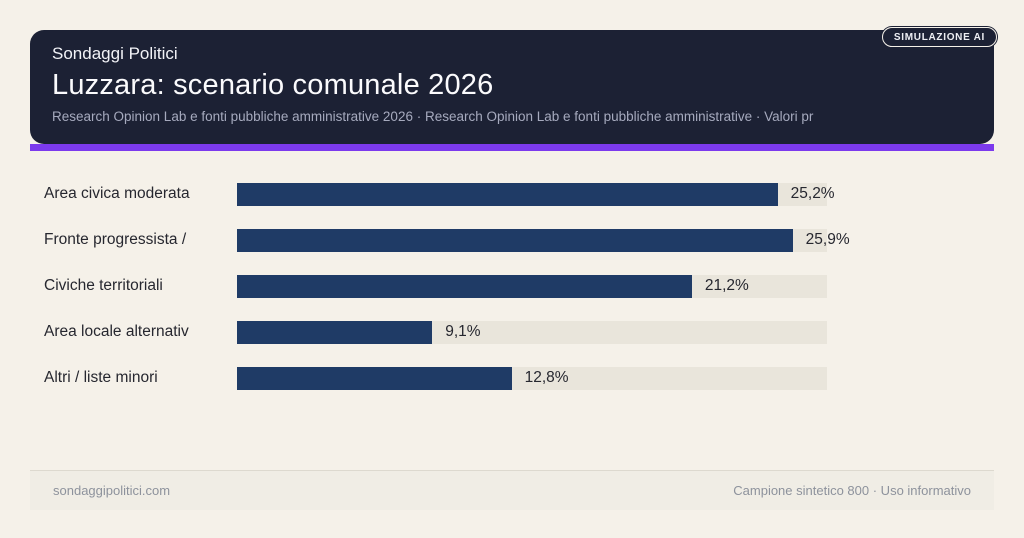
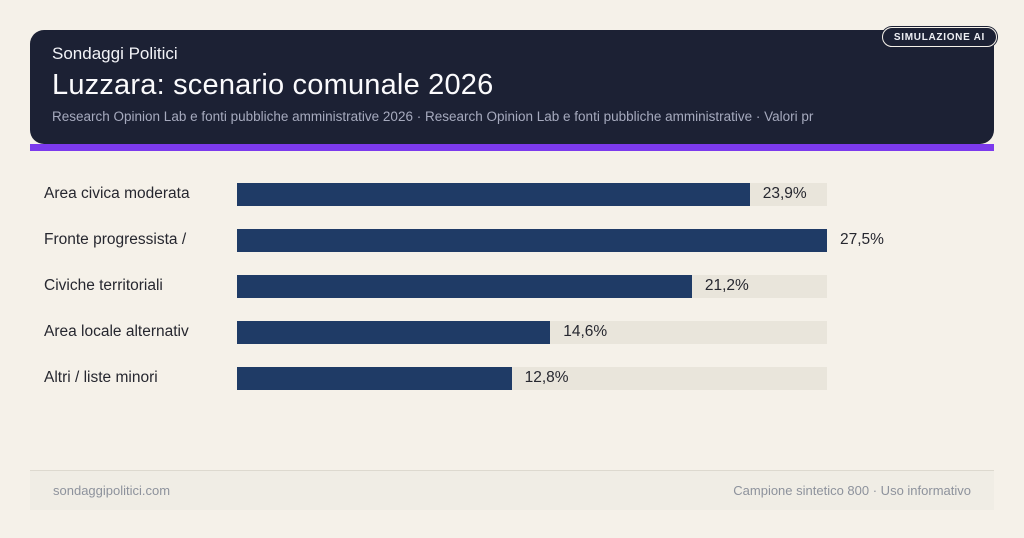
Area civica moderata: 25,2% -> 23,9%
Fronte progressista /: 25,9% -> 27,5%
Area locale alternativ: 9,1% -> 14,6%
